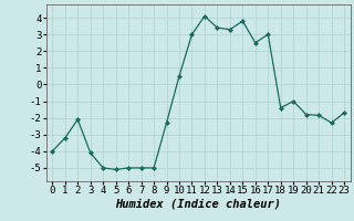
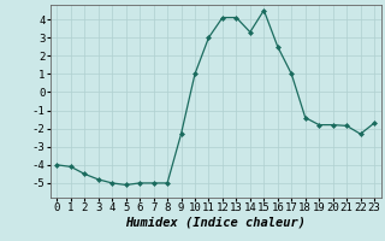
1: -3.2 -> -4.1
2: -2.1 -> -4.5
3: -4.1 -> -4.8
10: 0.5 -> 1.0
13: 3.4 -> 4.1
15: 3.8 -> 4.5
17: 3.0 -> 1.0
19: -1.0 -> -1.8
